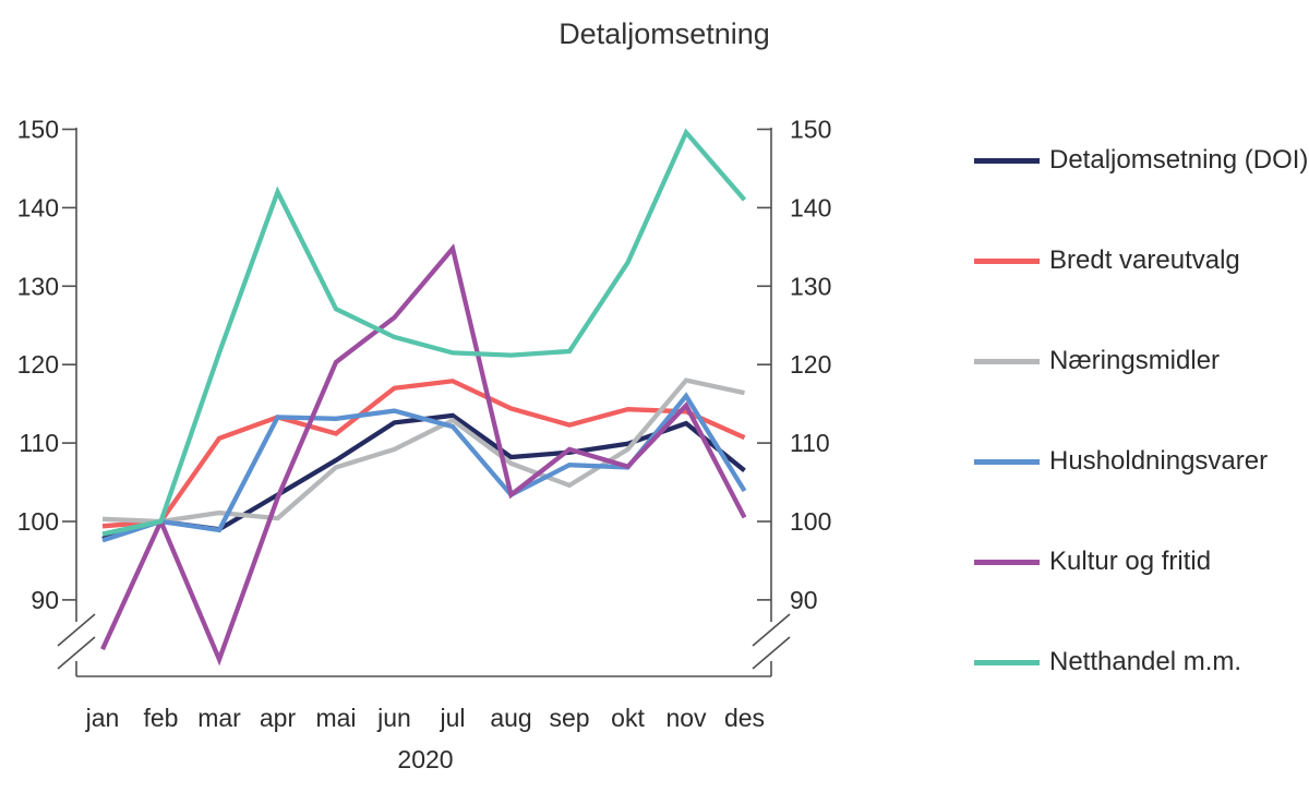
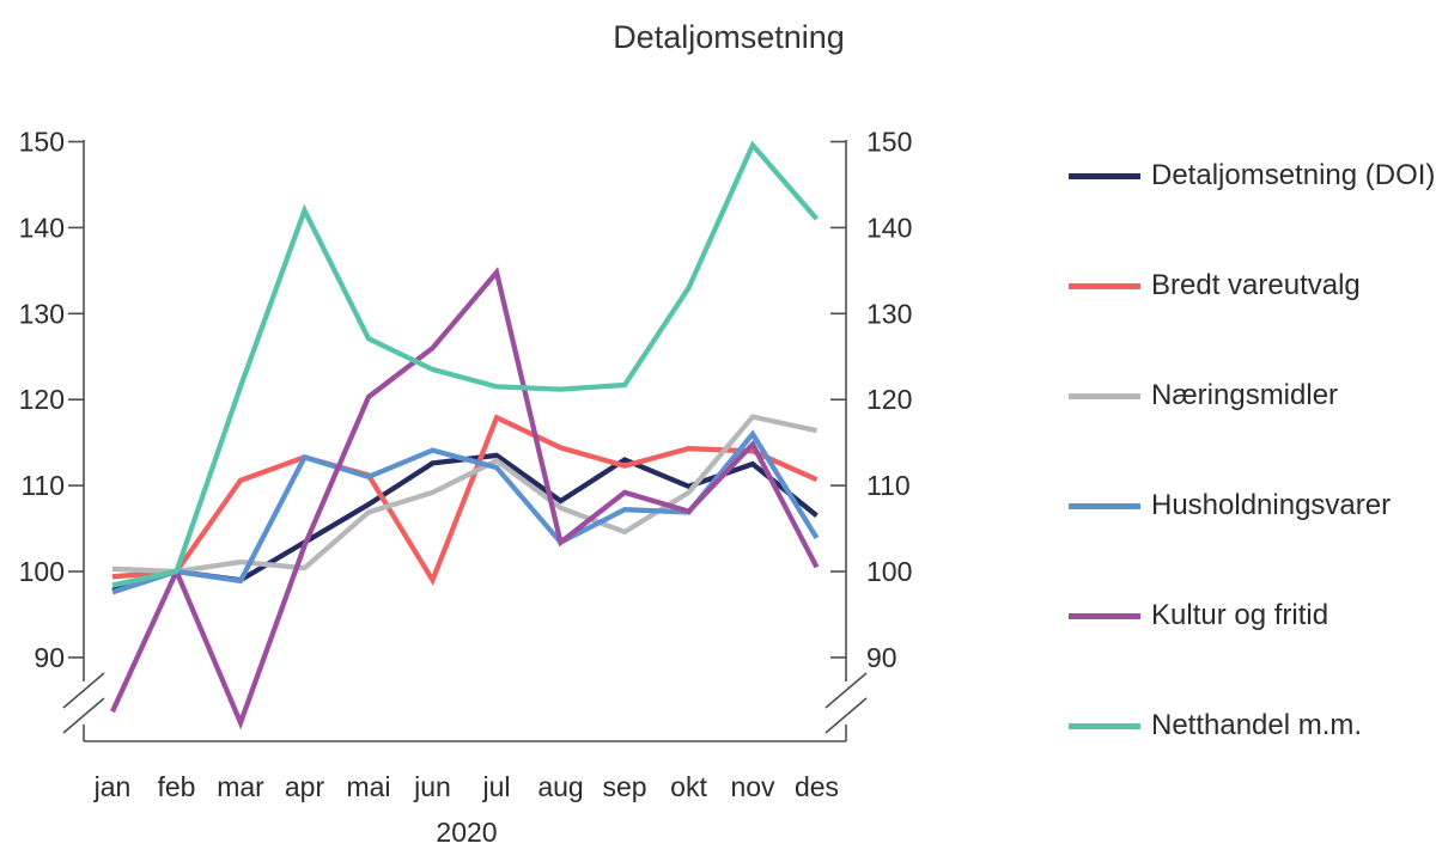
Husholdningsvarer/mai: 113 -> 111
Bredt vareutvalg/jun: 117 -> 99
Detaljomsetning (DOI)/sep: 109 -> 113
